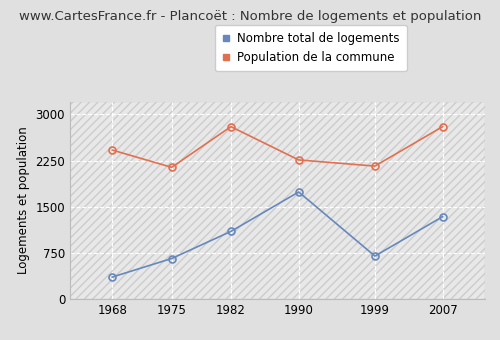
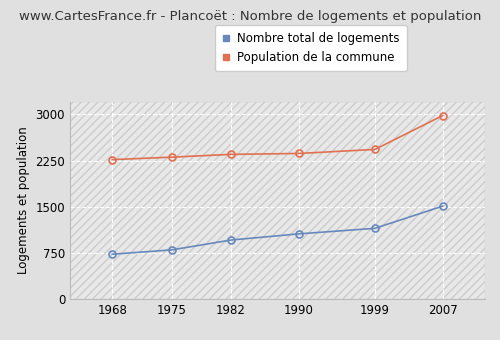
Nombre total de logements/1968: 360 -> 730
Population de la commune/1968: 2420 -> 2260
Nombre total de logements/1975: 660 -> 800
Population de la commune/1975: 2140 -> 2300
Nombre total de logements/1982: 1100 -> 960
Population de la commune/1982: 2800 -> 2350
Nombre total de logements/1990: 1740 -> 1060
Population de la commune/1990: 2260 -> 2360
Nombre total de logements/1999: 700 -> 1150
Population de la commune/1999: 2160 -> 2430
Nombre total de logements/2007: 1340 -> 1510
Population de la commune/2007: 2800 -> 2980
